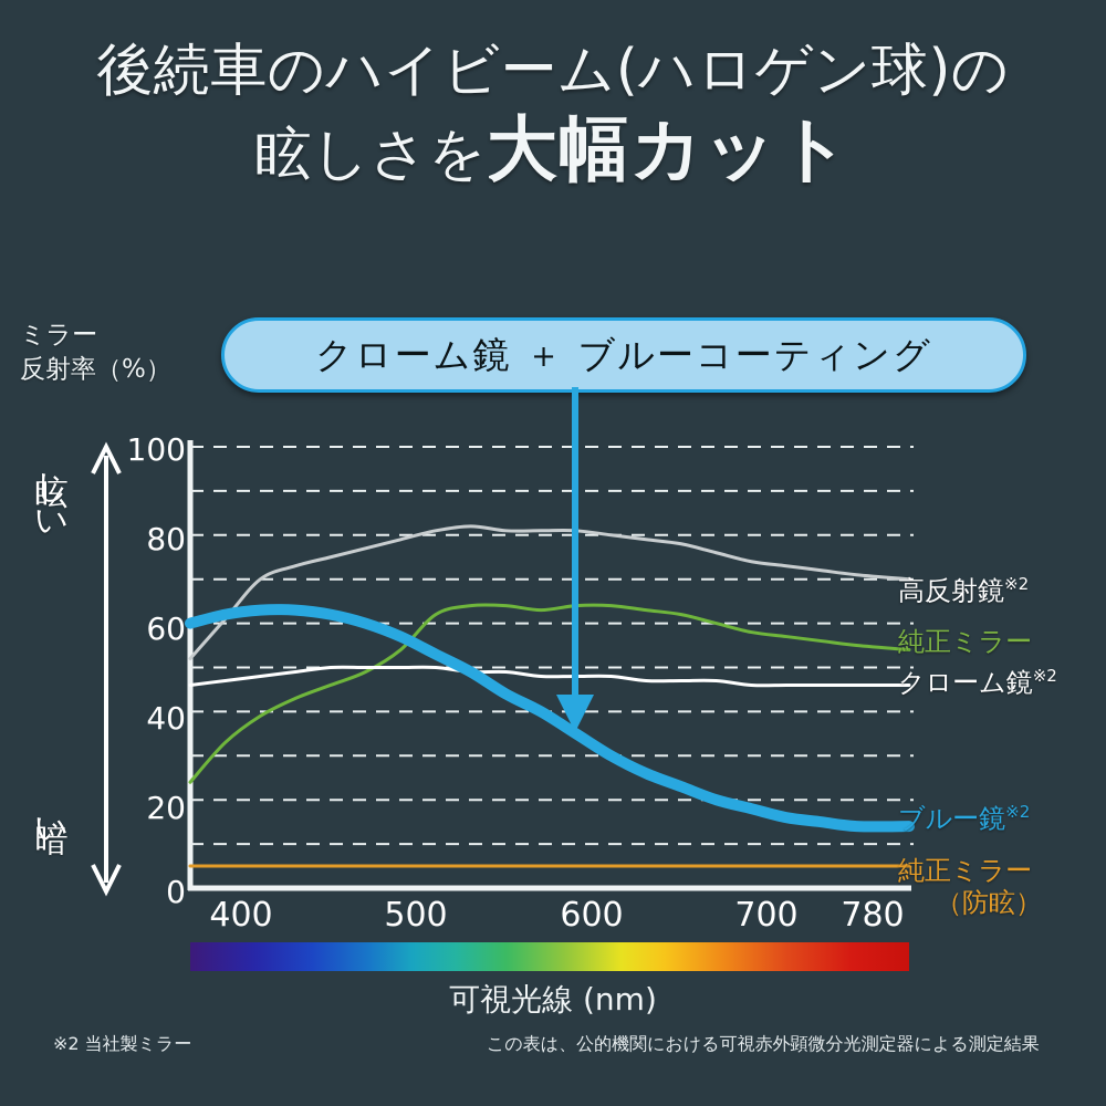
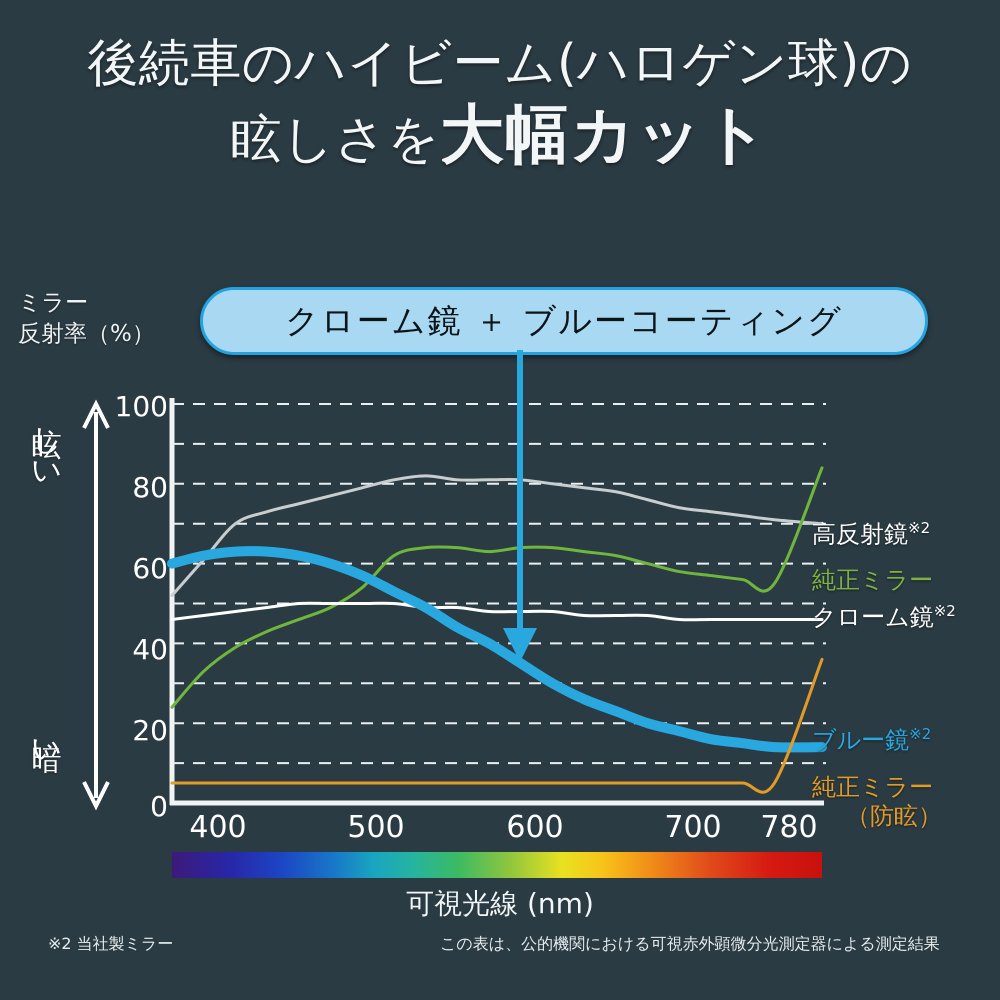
純正ミラー/780: 54 -> 84
純正ミラー（防眩）/780: 5 -> 36
